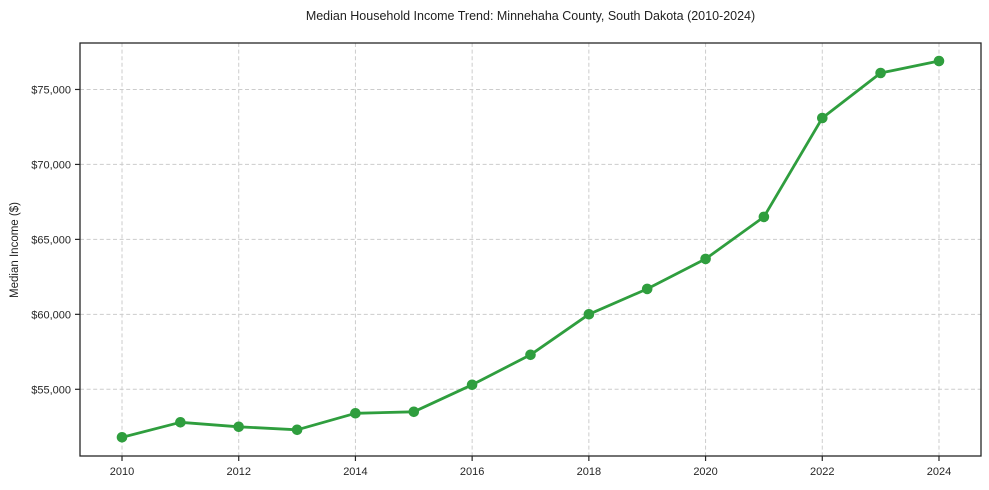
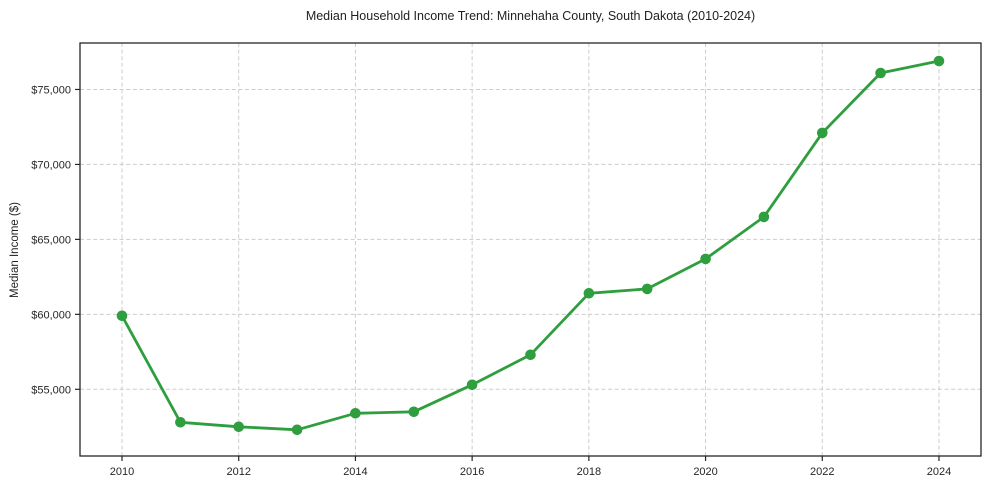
2010: $51800 -> $59900
2018: $60000 -> $61400
2022: $73100 -> $72100
